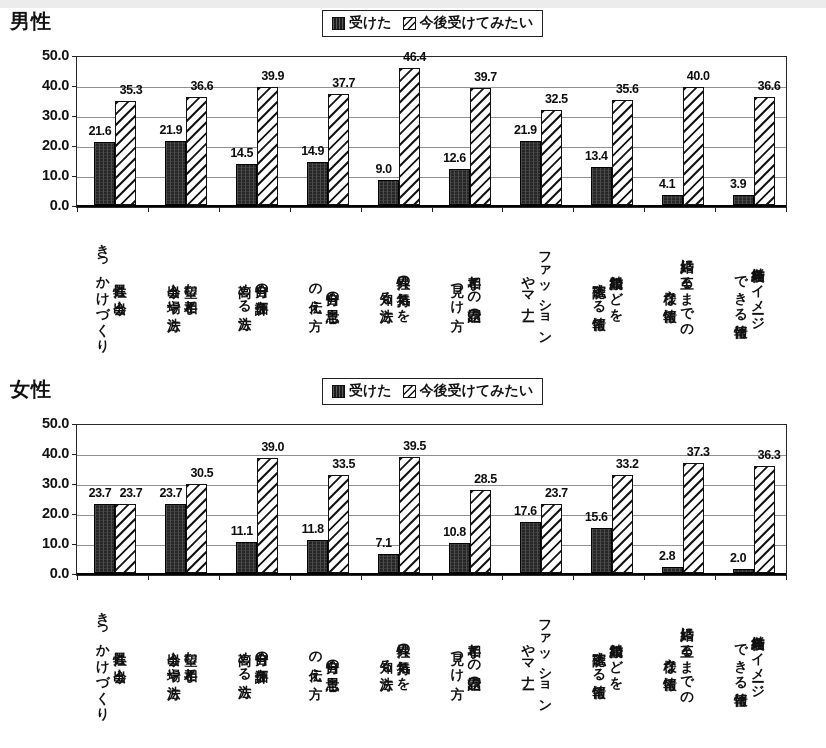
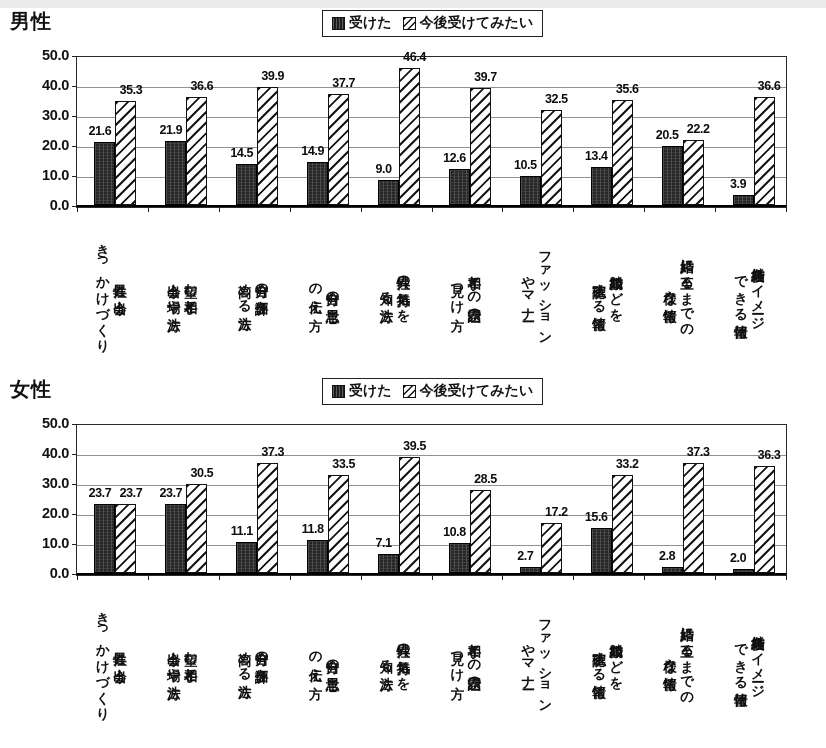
男性/受けた/ファッション やマナー: 21.9 -> 10.5
男性/受けた/結婚に至るまでの 様々な情報: 4.1 -> 20.5
男性/今後受けてみたい/結婚に至るまでの 様々な情報: 40.0 -> 22.2
女性/今後受けてみたい/自分の評価を 高める方法: 39.0 -> 37.3
女性/受けた/ファッション やマナー: 17.6 -> 2.7
女性/今後受けてみたい/ファッション やマナー: 23.7 -> 17.2
